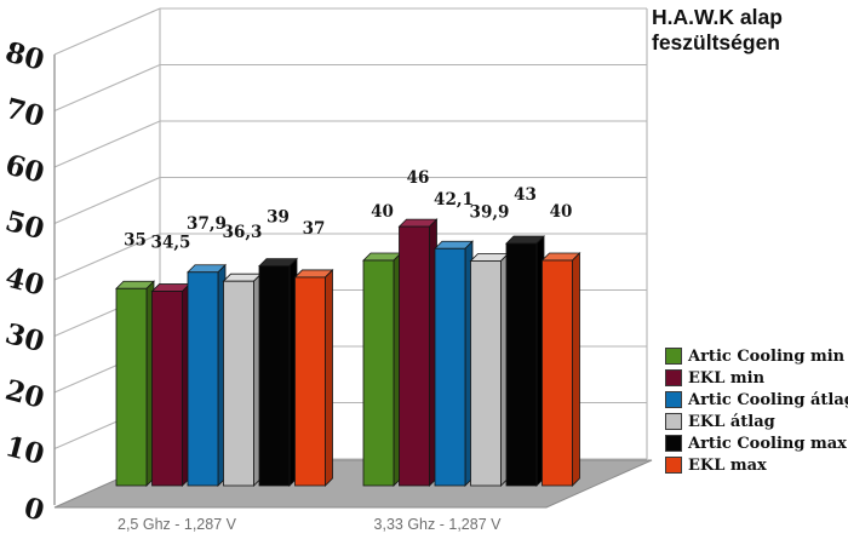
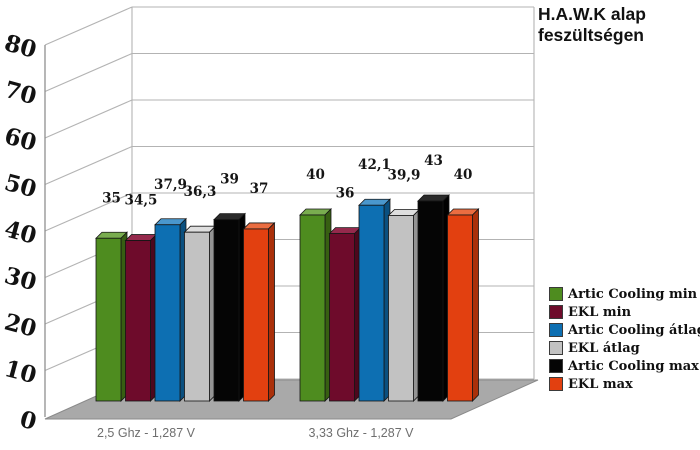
EKL min/3,33 Ghz - 1,287 V: 46 -> 36
